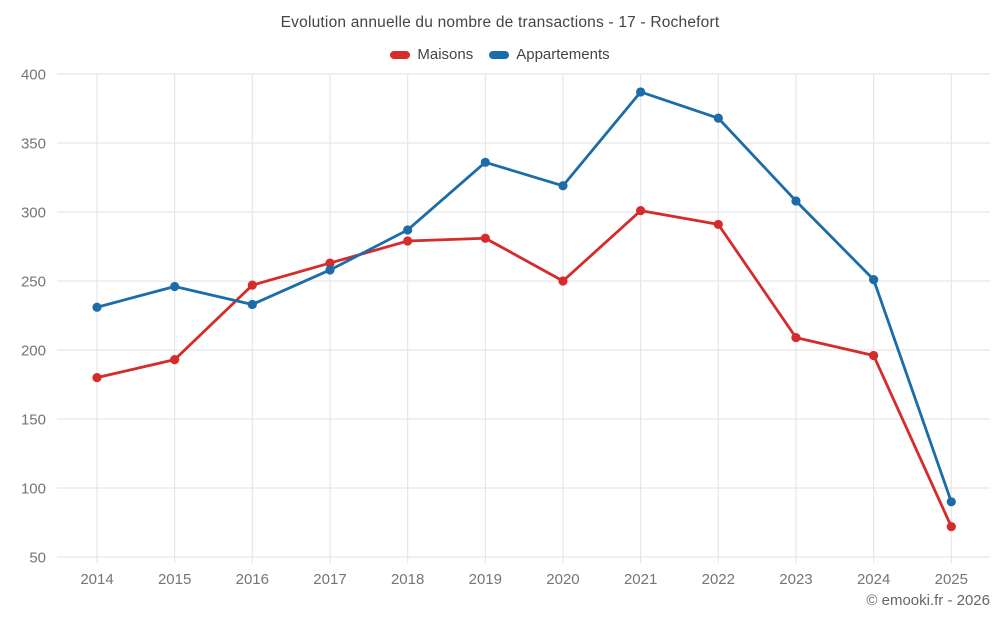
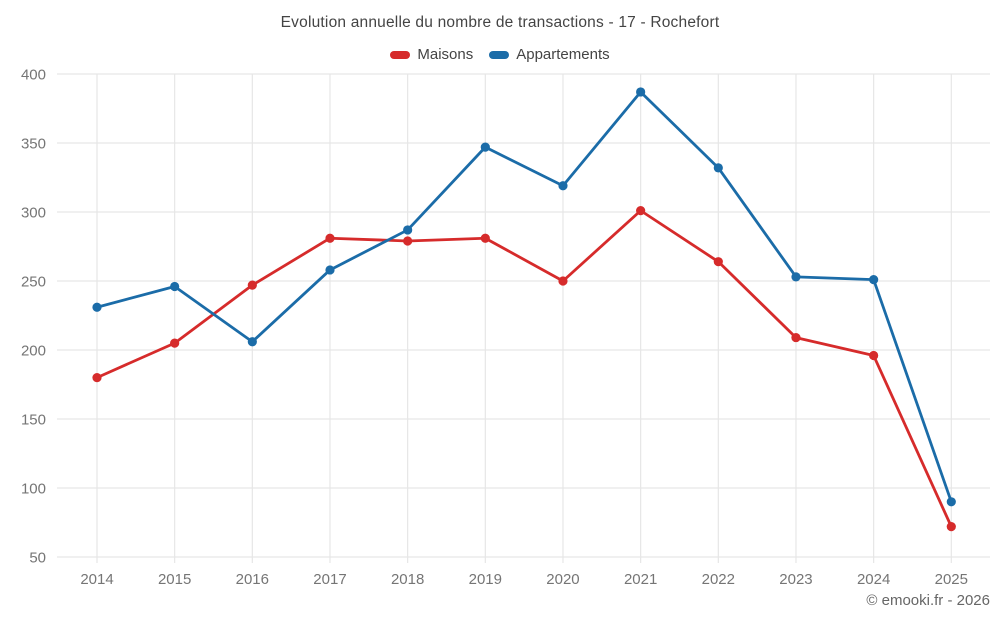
Maisons/2015: 193 -> 205
Appartements/2016: 233 -> 206
Maisons/2017: 263 -> 281
Appartements/2019: 336 -> 347
Maisons/2022: 291 -> 264
Appartements/2022: 368 -> 332
Appartements/2023: 308 -> 253
